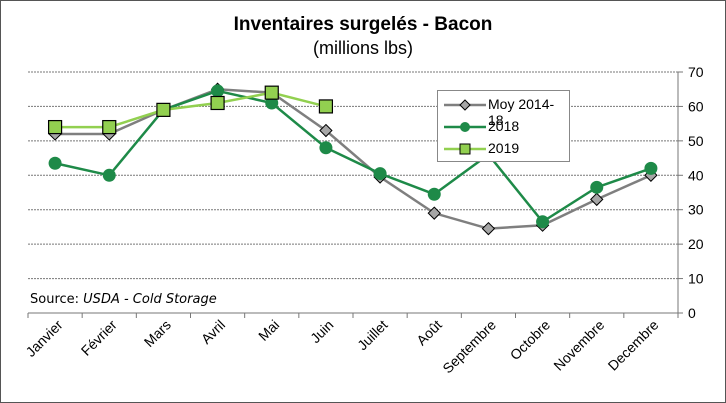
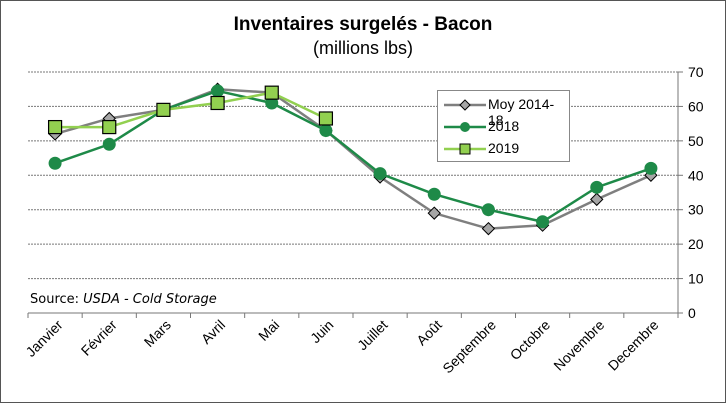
Moy 2014-18/Février: 52 -> 56
2018/Février: 40 -> 49
2018/Juin: 48 -> 53
2019/Juin: 60 -> 56
2018/Septembre: 46 -> 30
